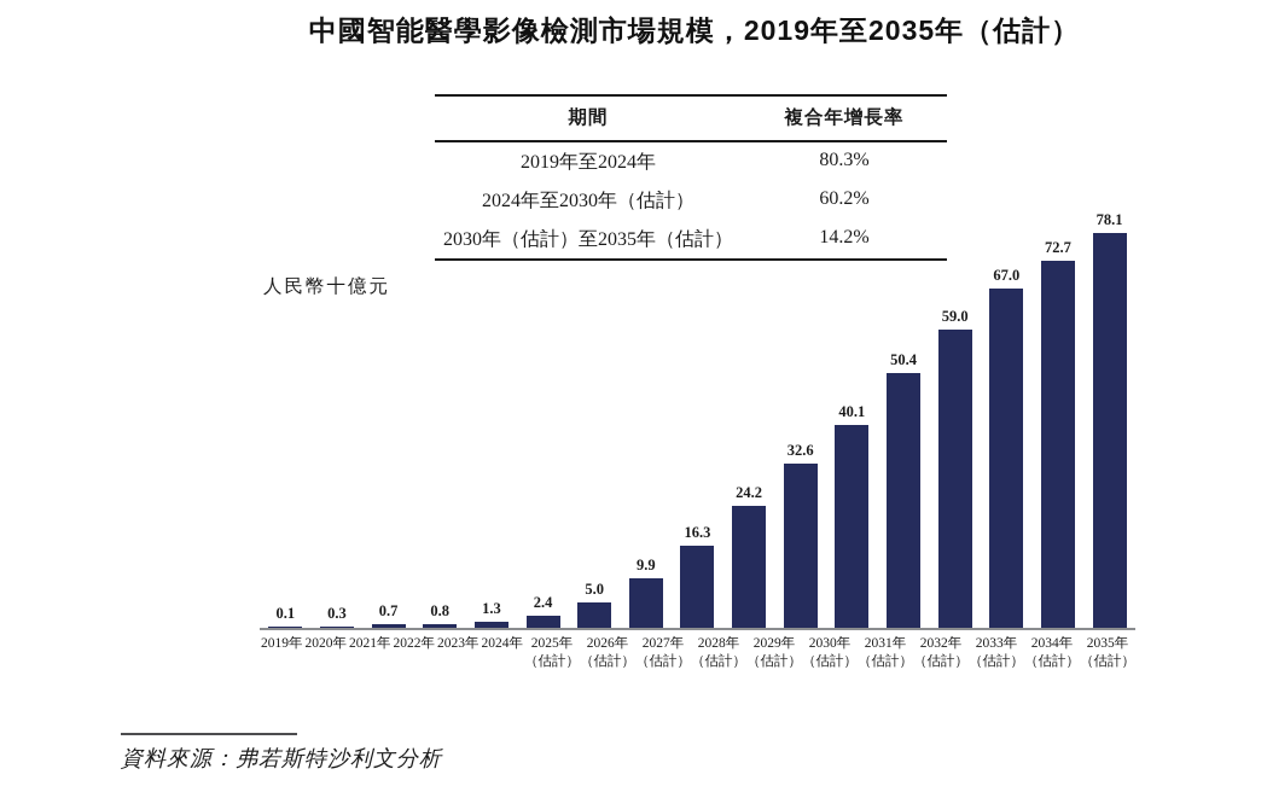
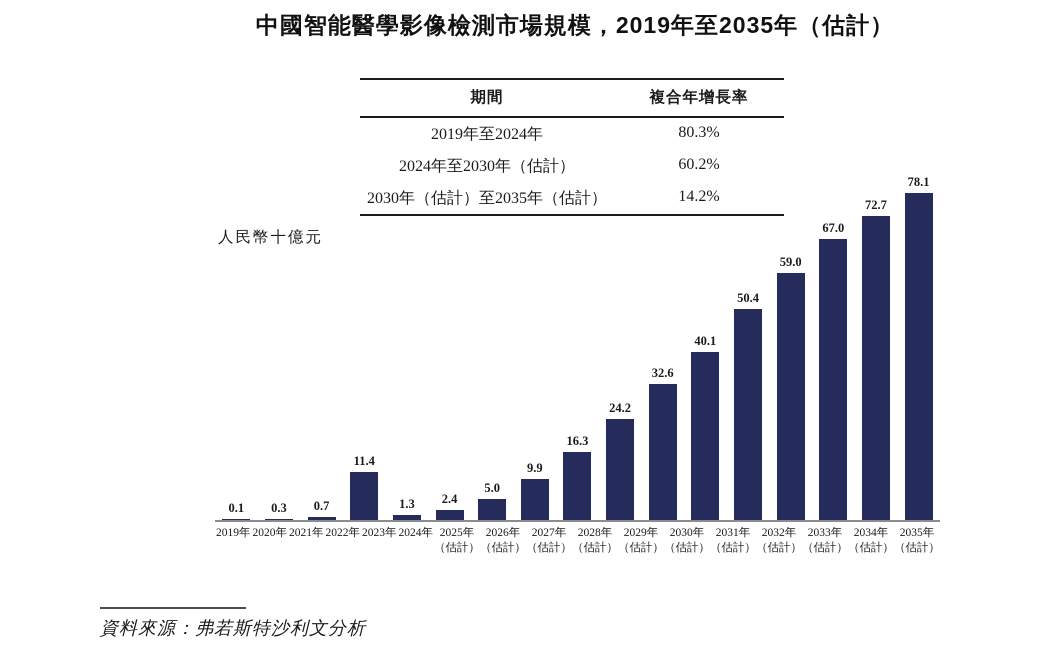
2022年: 0.8 -> 11.4
